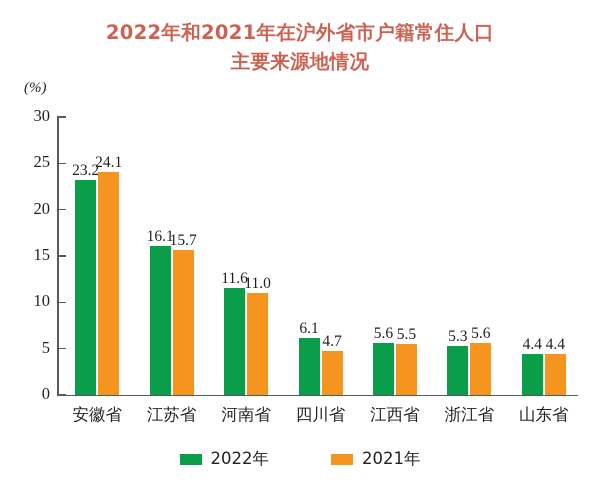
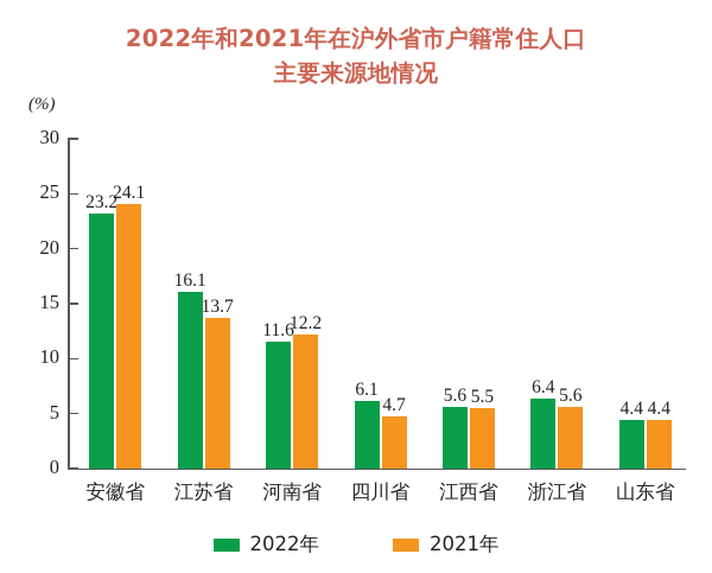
2021年/江苏省: 15.7 -> 13.7
2021年/河南省: 11.0 -> 12.2
2022年/浙江省: 5.3 -> 6.4
